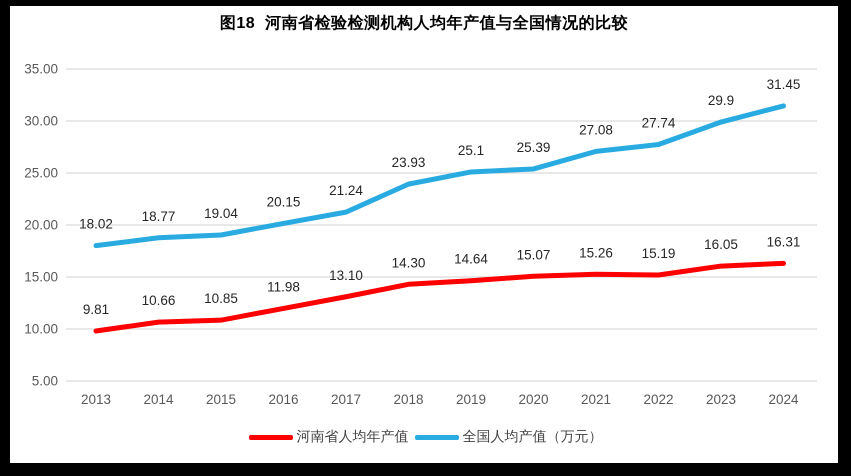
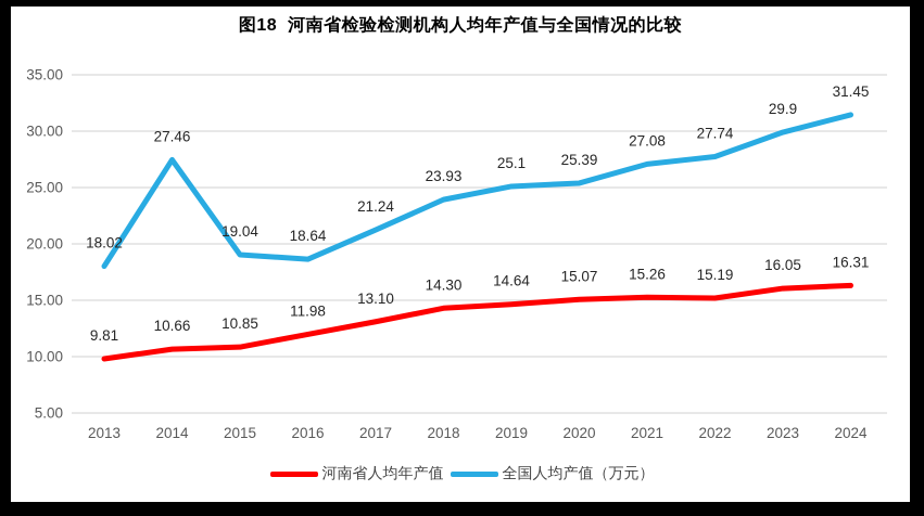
全国人均产值（万元）/2014: 18.77 -> 27.46
全国人均产值（万元）/2016: 20.15 -> 18.64
